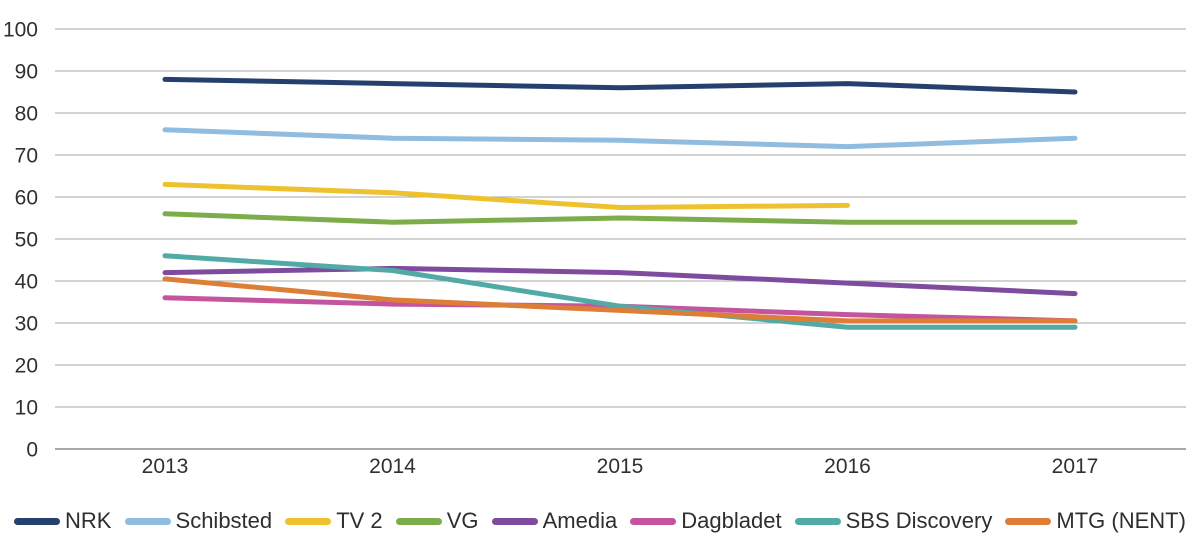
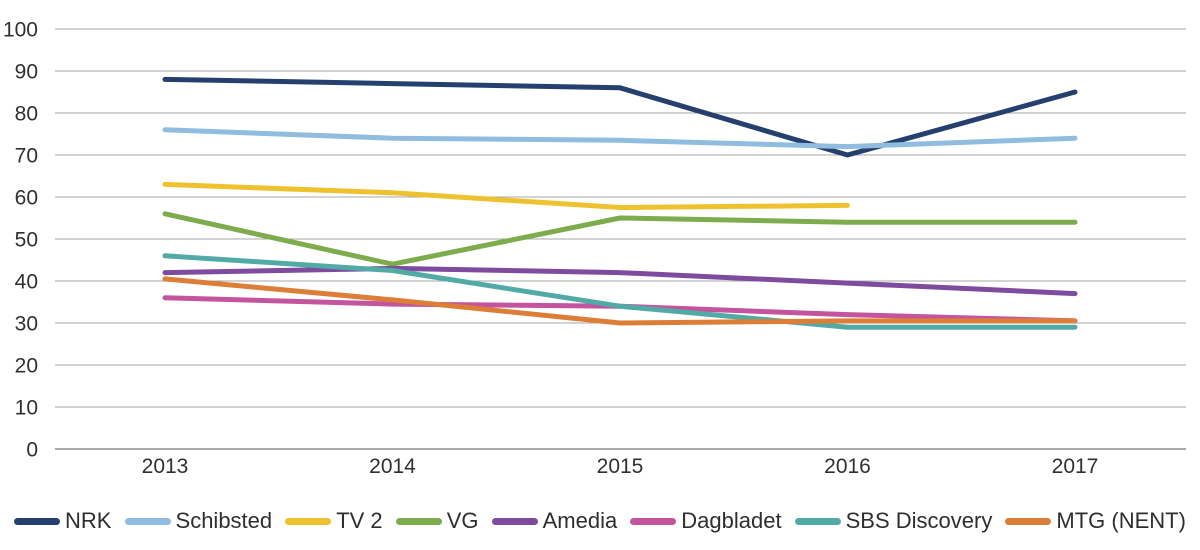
VG/2014: 54 -> 44
MTG (NENT)/2015: 33 -> 30
NRK/2016: 87 -> 70
